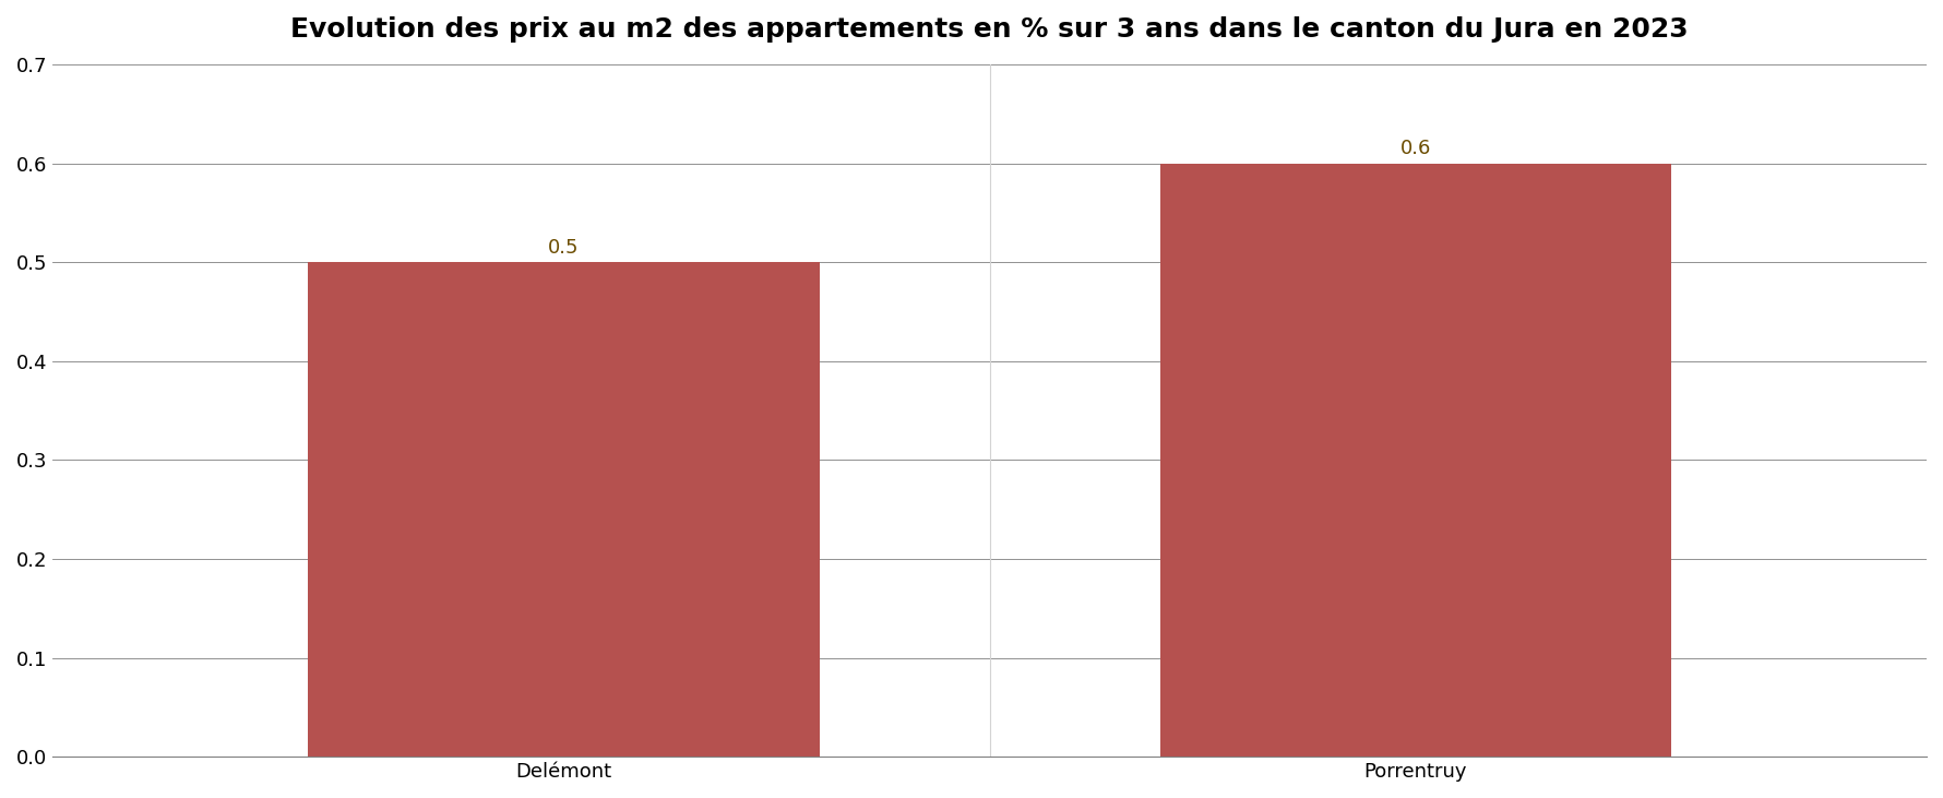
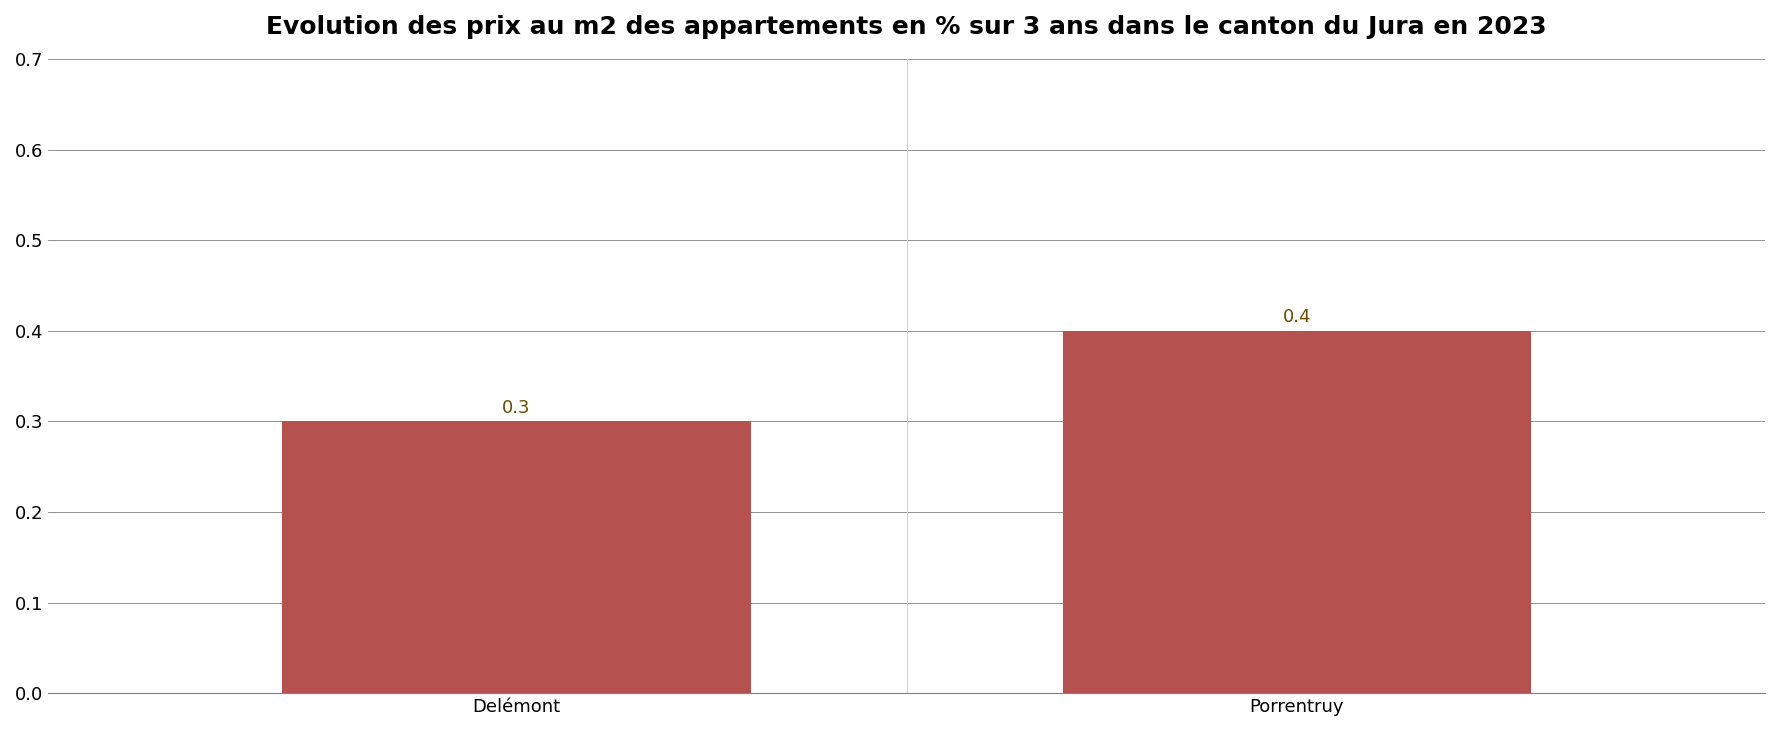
Delémont: 0.5 -> 0.3
Porrentruy: 0.6 -> 0.4
